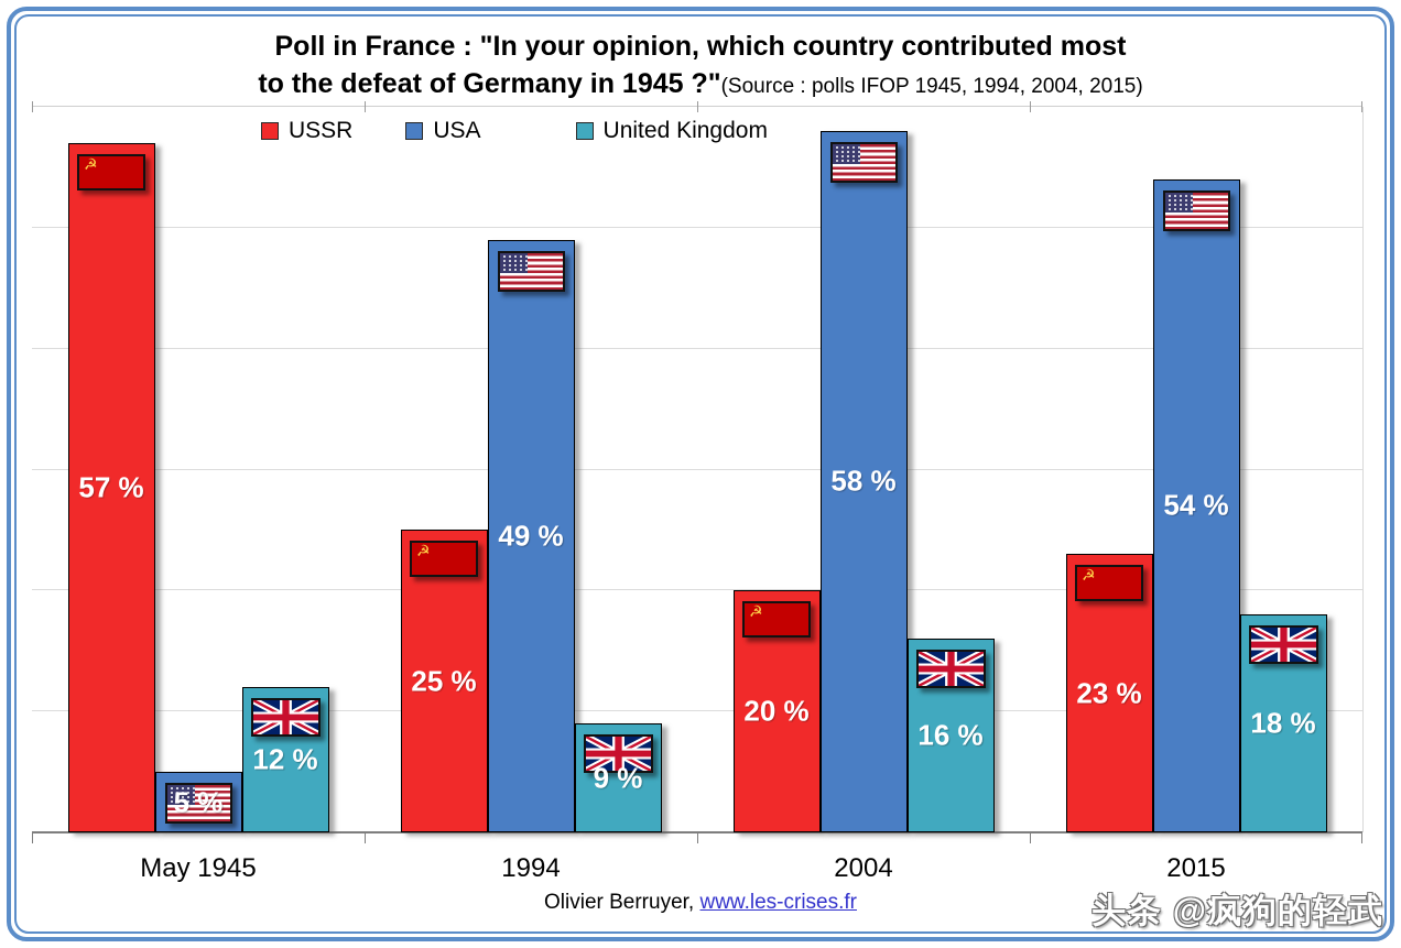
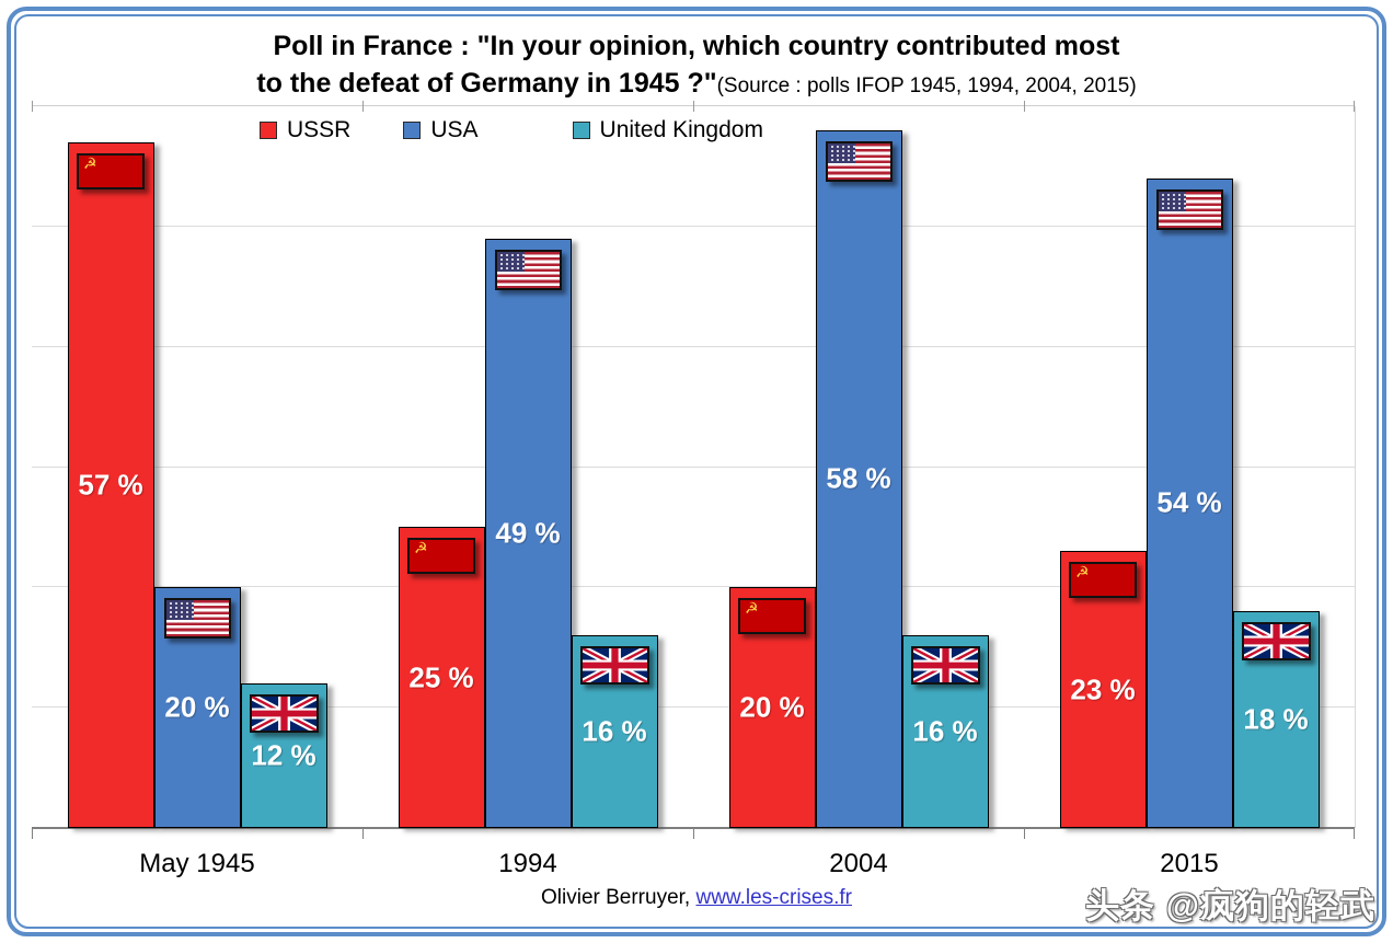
USA/May 1945: 5 -> 20
United Kingdom/1994: 9 -> 16
